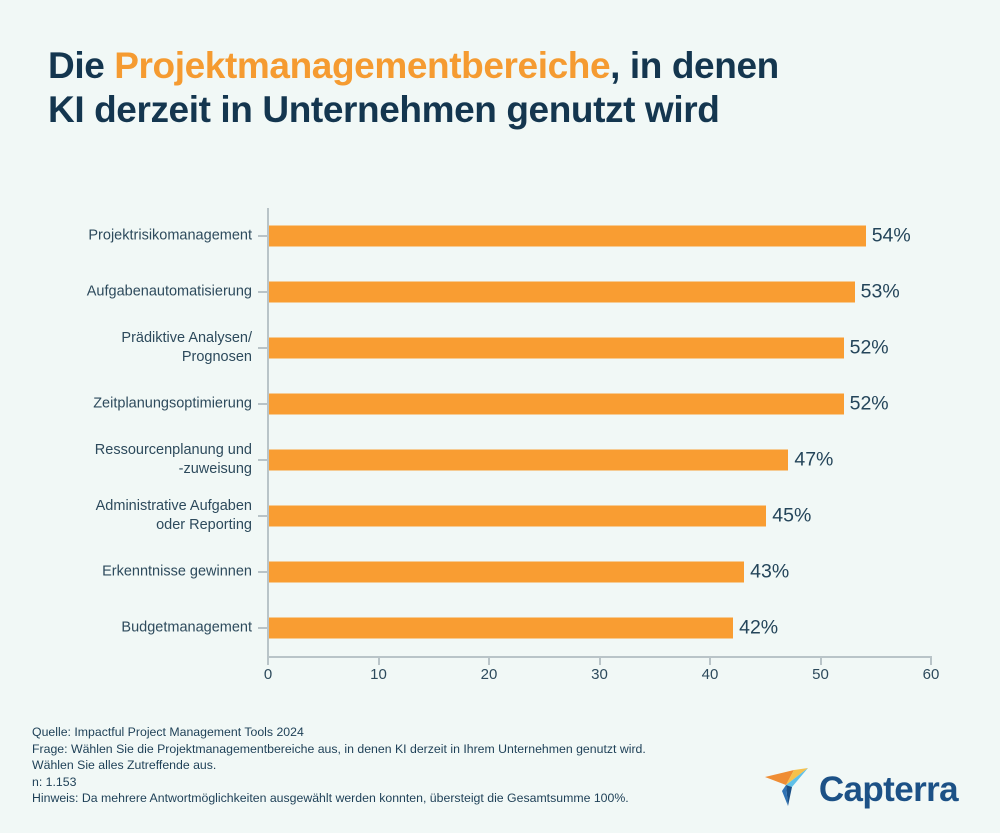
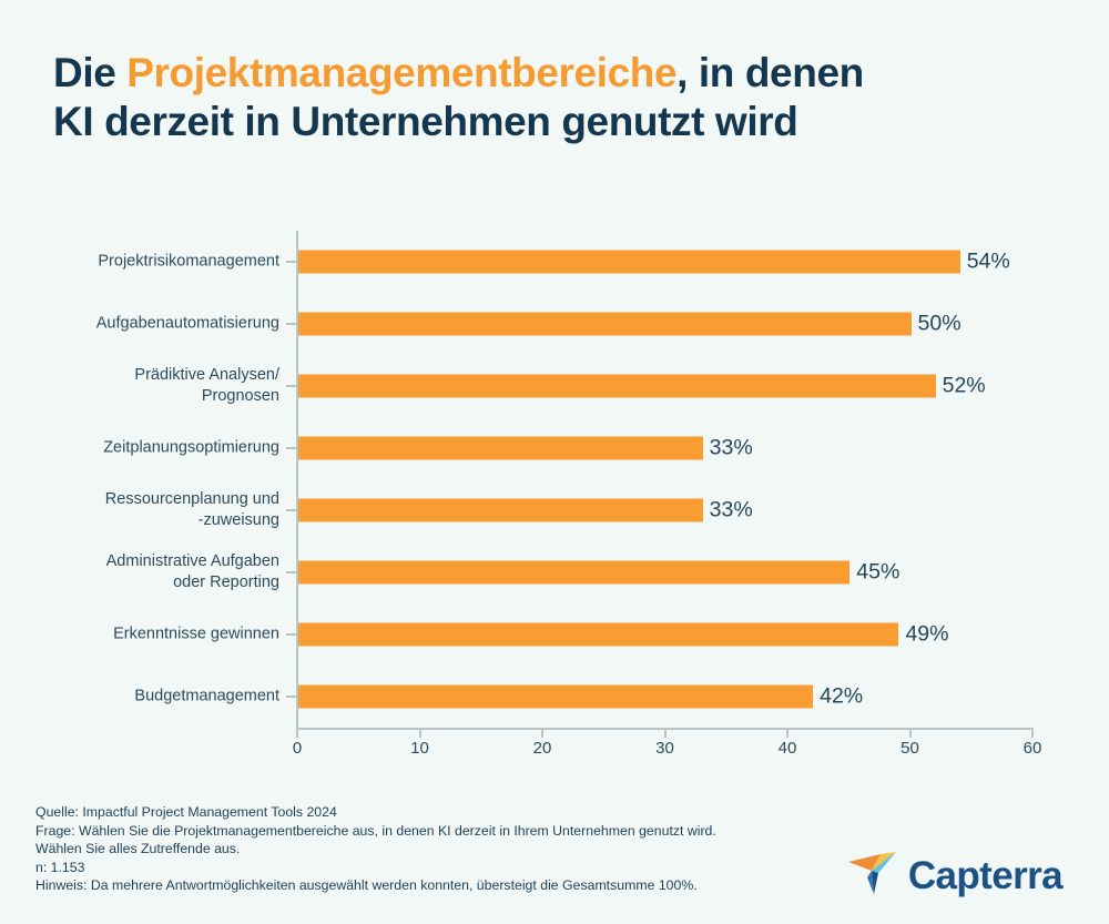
Aufgabenautomatisierung: 53% -> 50%
Zeitplanungsoptimierung: 52% -> 33%
Ressourcenplanung und -zuweisung: 47% -> 33%
Erkenntnisse gewinnen: 43% -> 49%
